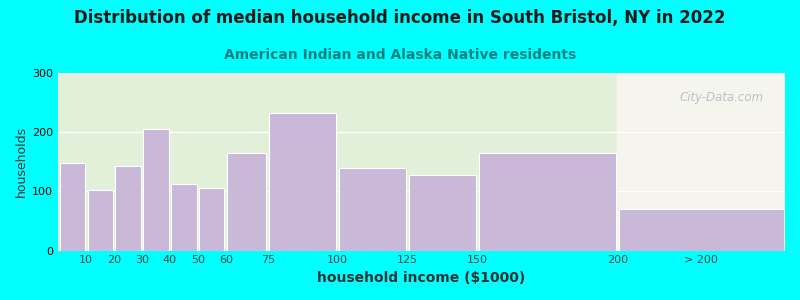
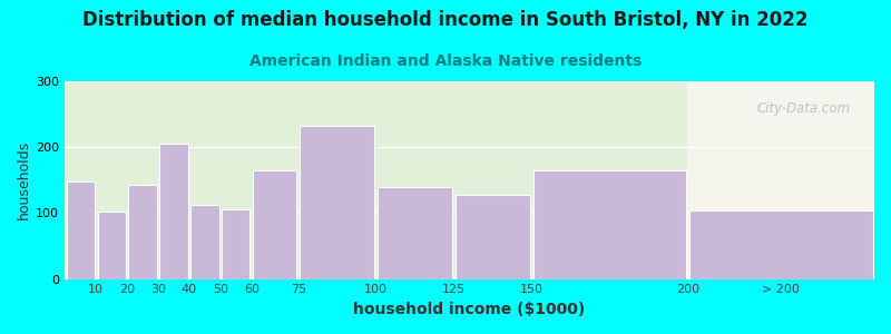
> 200: 70 -> 104
